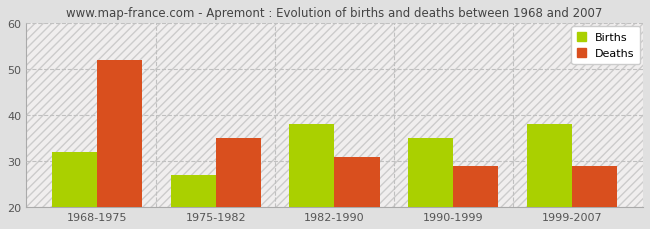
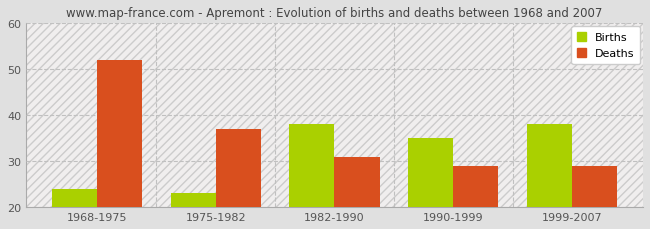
Births/1968-1975: 32 -> 24
Births/1975-1982: 27 -> 23
Deaths/1975-1982: 35 -> 37
